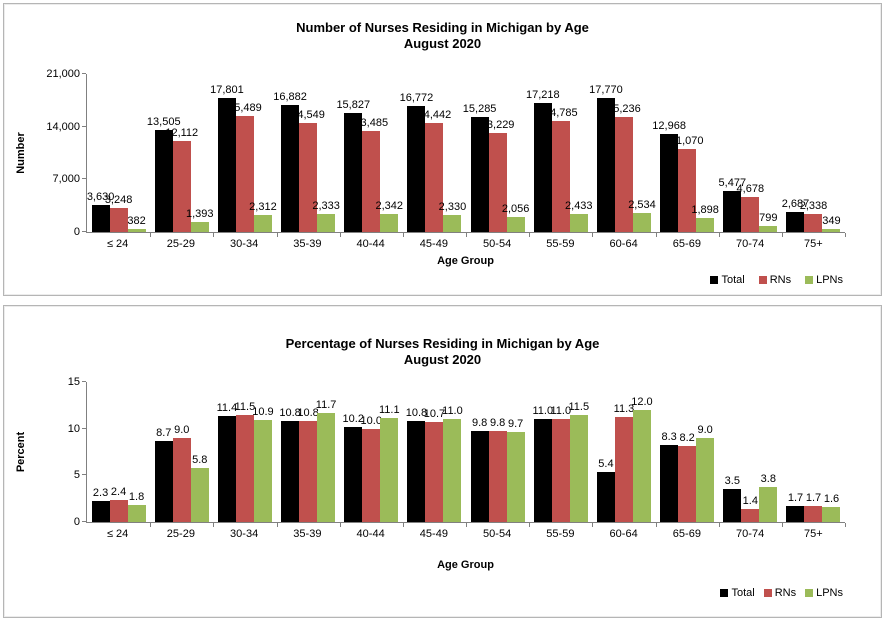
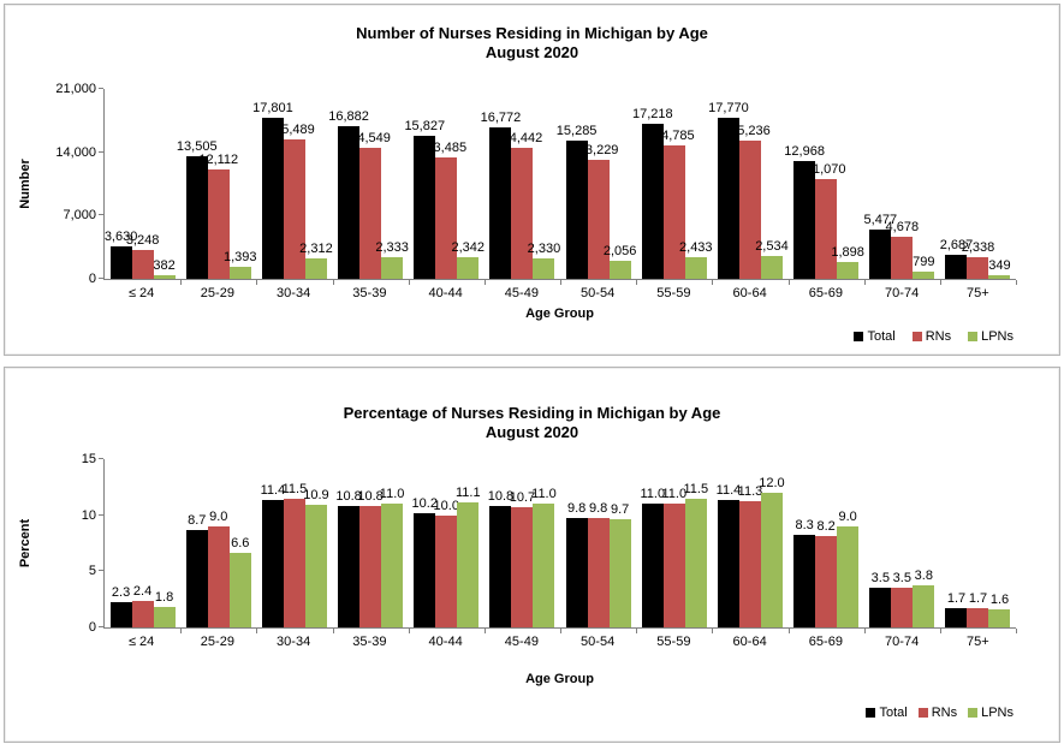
Percentage of Nurses Residing in Michigan by Age/LPNs/25-29: 5.8 -> 6.6
Percentage of Nurses Residing in Michigan by Age/LPNs/35-39: 11.7 -> 11.0
Percentage of Nurses Residing in Michigan by Age/Total/60-64: 5.4 -> 11.4
Percentage of Nurses Residing in Michigan by Age/RNs/70-74: 1.4 -> 3.5
